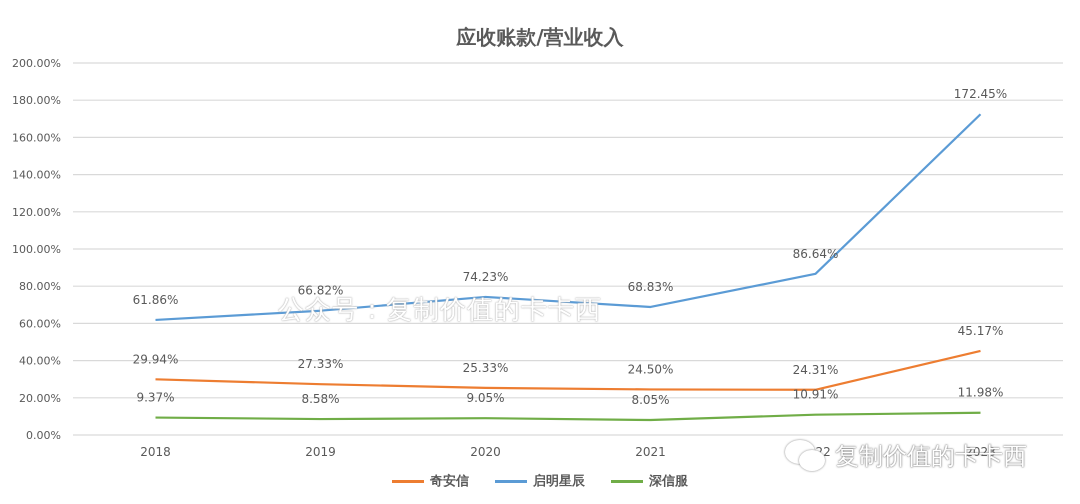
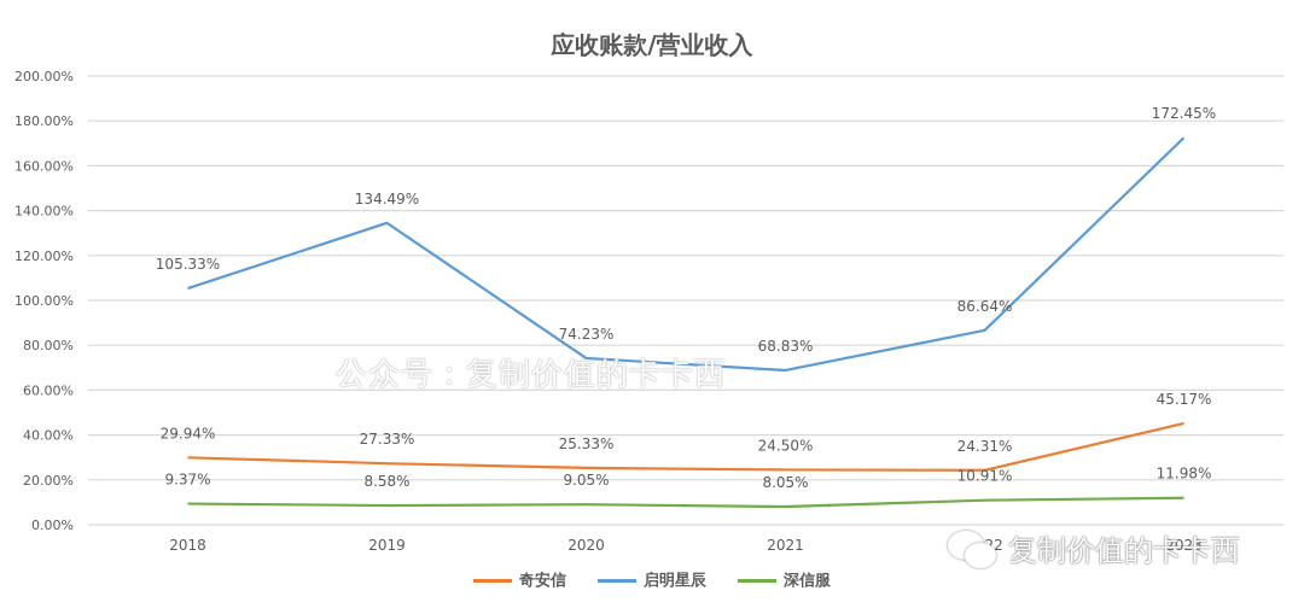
启明星辰/2018: 61.86% -> 105.33%
启明星辰/2019: 66.82% -> 134.49%
